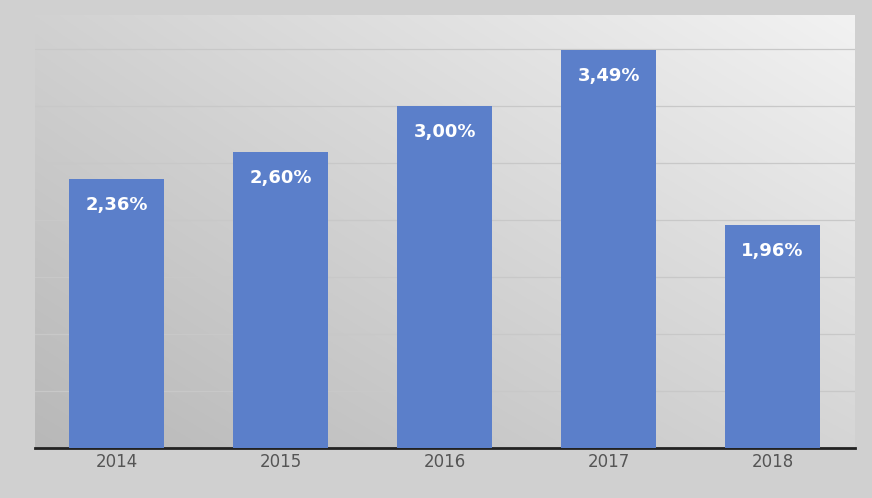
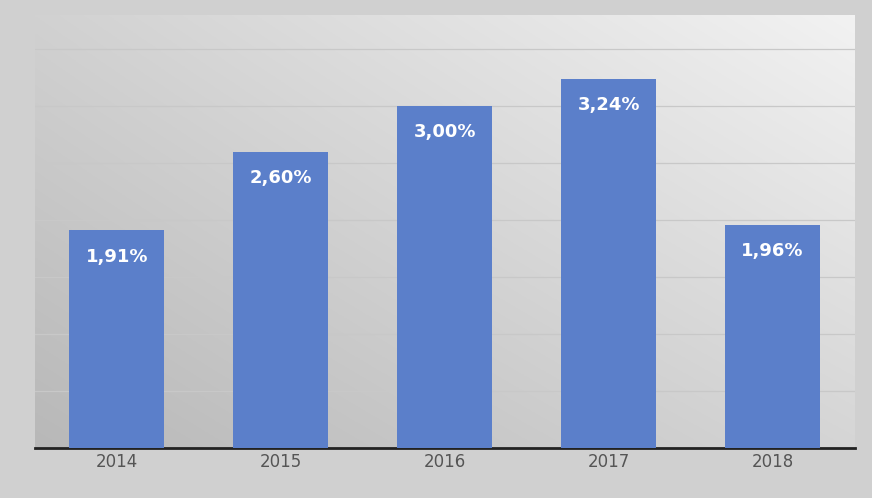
2014: 2,36% -> 1,91%
2017: 3,49% -> 3,24%
